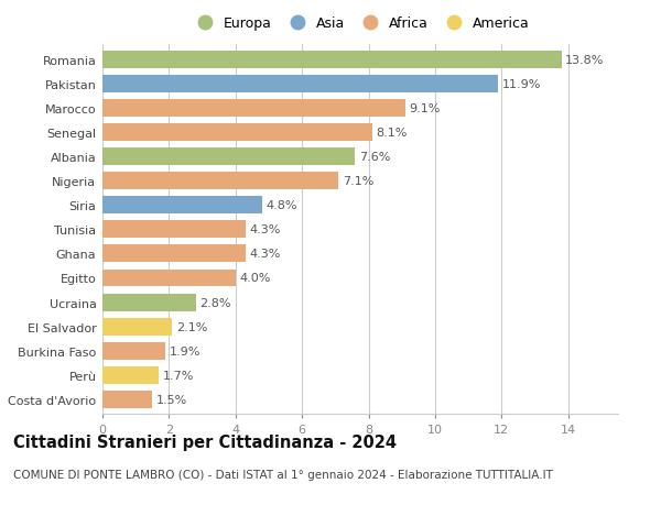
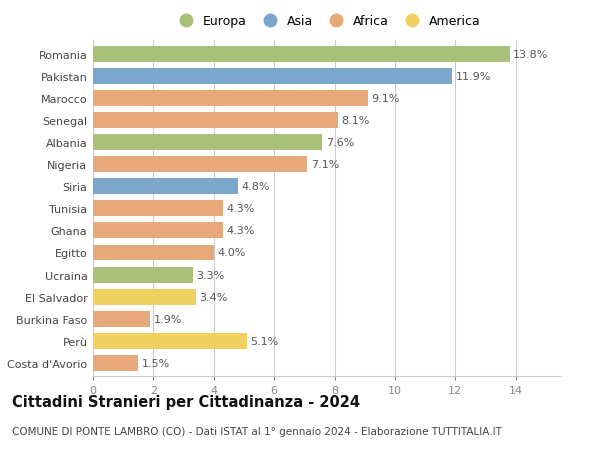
Ucraina: 2.8% -> 3.3%
El Salvador: 2.1% -> 3.4%
Perù: 1.7% -> 5.1%
